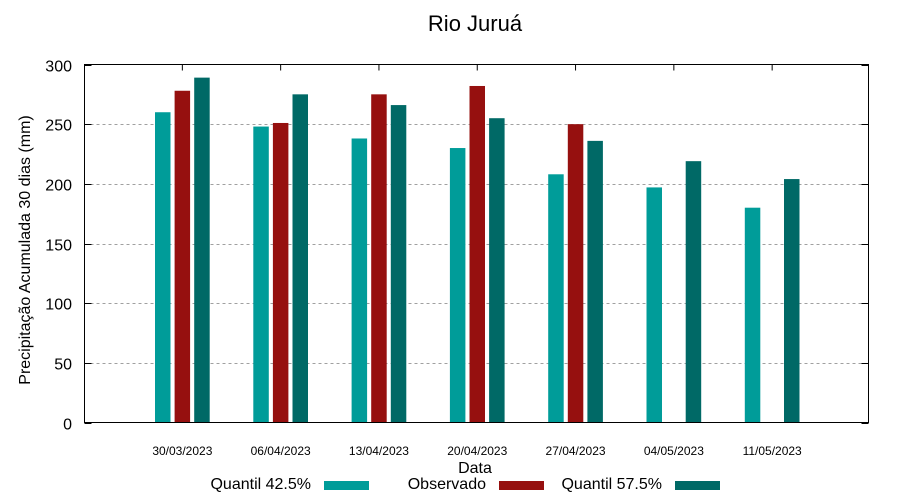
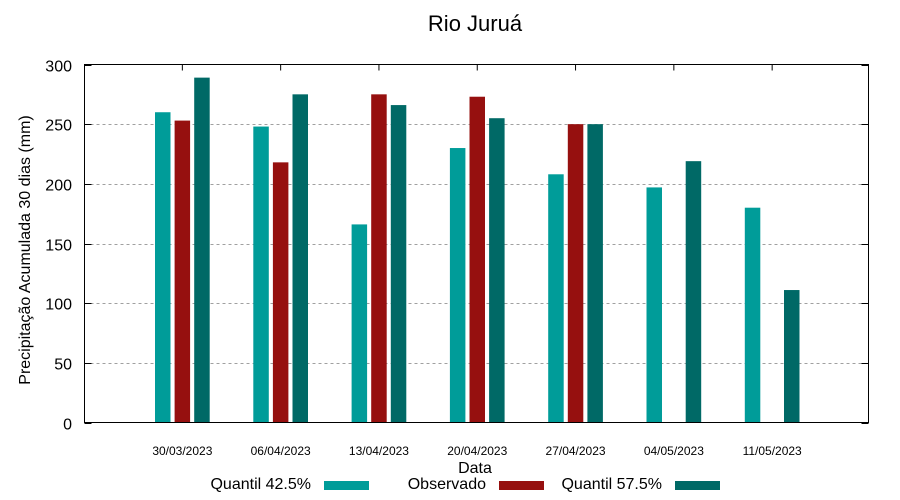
Observado/30/03/2023: 278 -> 253
Observado/06/04/2023: 251 -> 218
Quantil 42.5%/13/04/2023: 238 -> 166
Observado/20/04/2023: 282 -> 273
Quantil 57.5%/27/04/2023: 236 -> 250
Quantil 57.5%/11/05/2023: 204 -> 111
